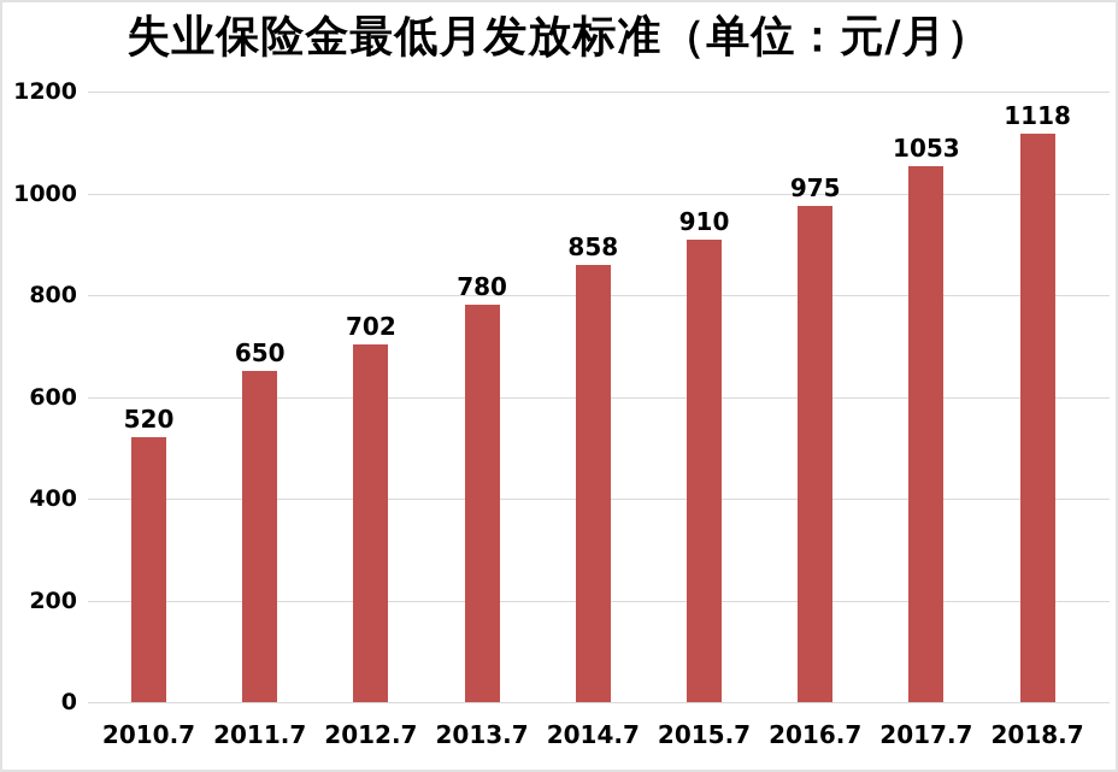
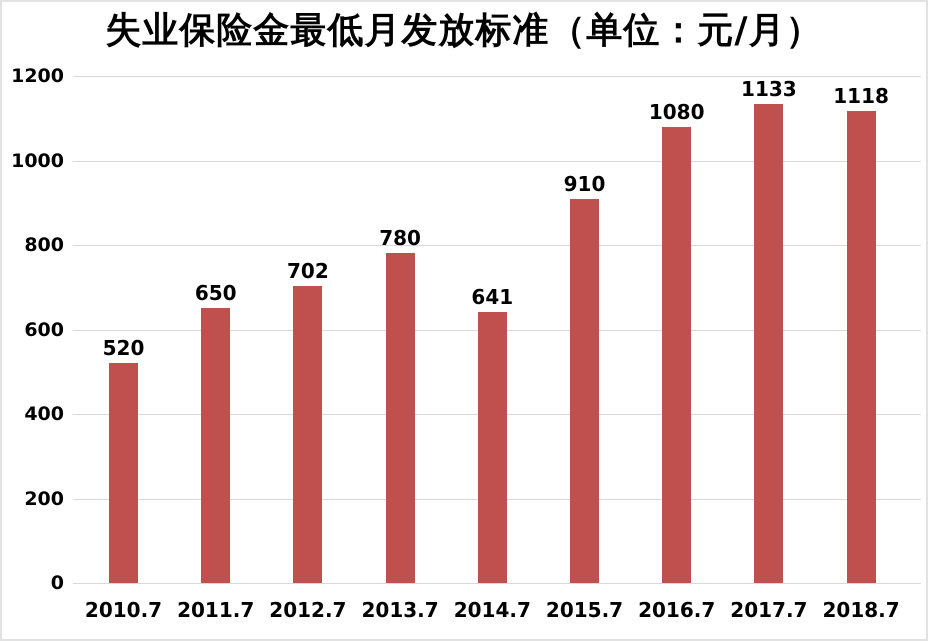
2014.7: 858 -> 641
2016.7: 975 -> 1080
2017.7: 1053 -> 1133
